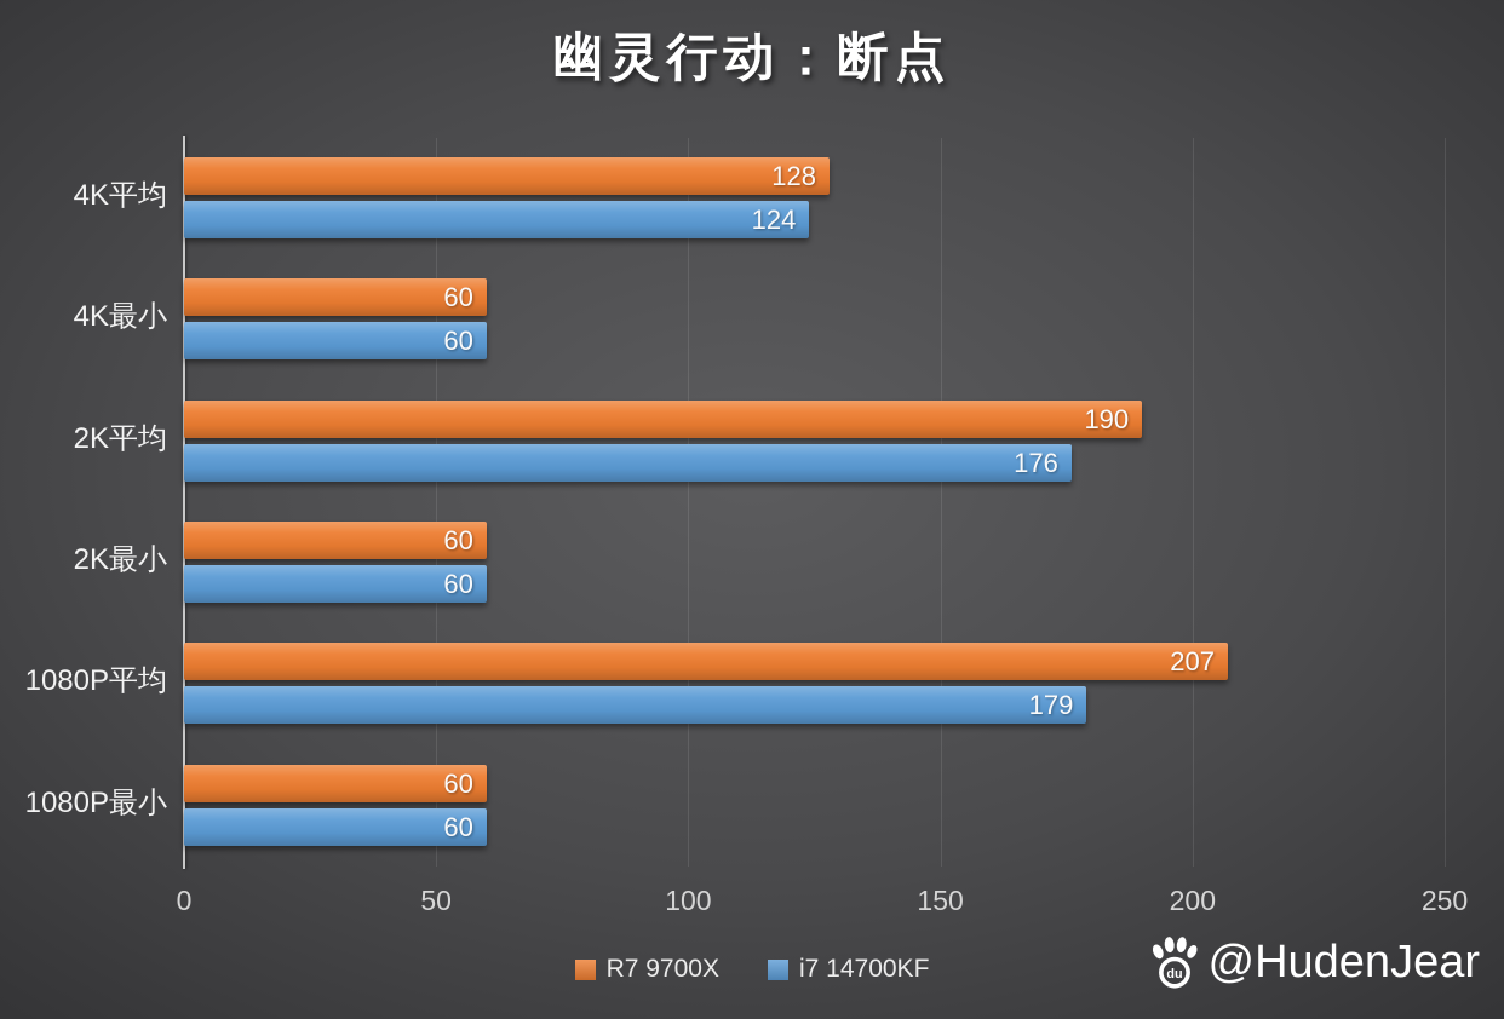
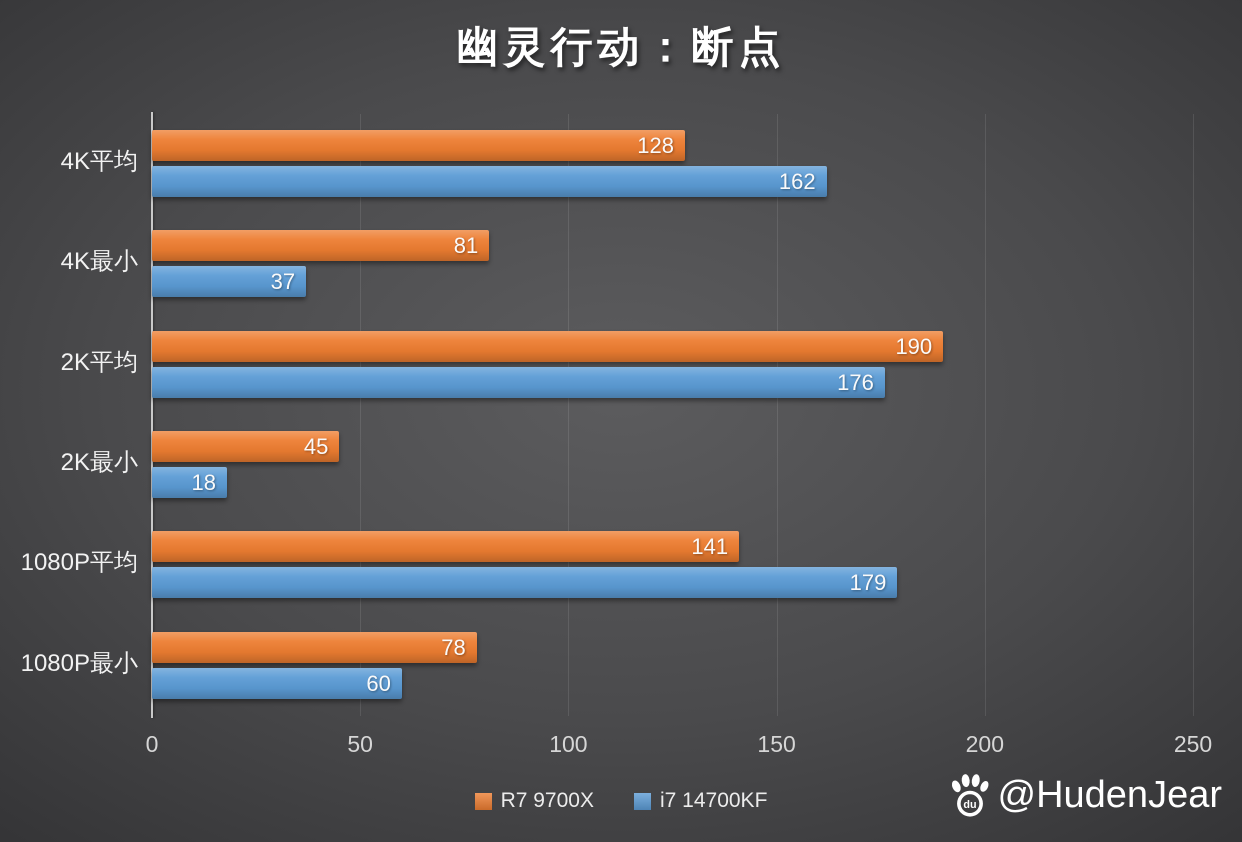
i7 14700KF/4K平均: 124 -> 162
R7 9700X/4K最小: 60 -> 81
i7 14700KF/4K最小: 60 -> 37
R7 9700X/2K最小: 60 -> 45
i7 14700KF/2K最小: 60 -> 18
R7 9700X/1080P平均: 207 -> 141
R7 9700X/1080P最小: 60 -> 78
